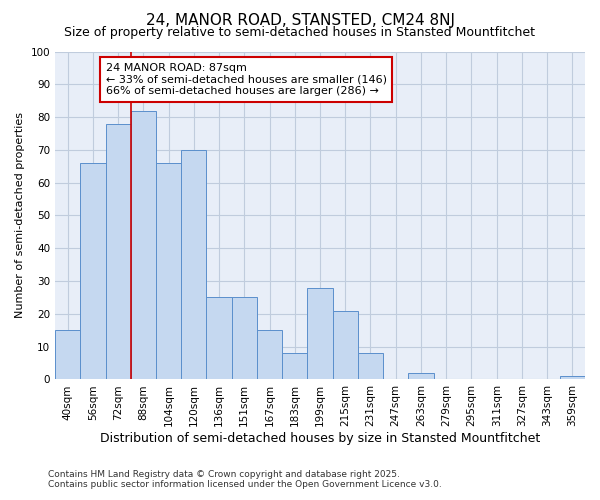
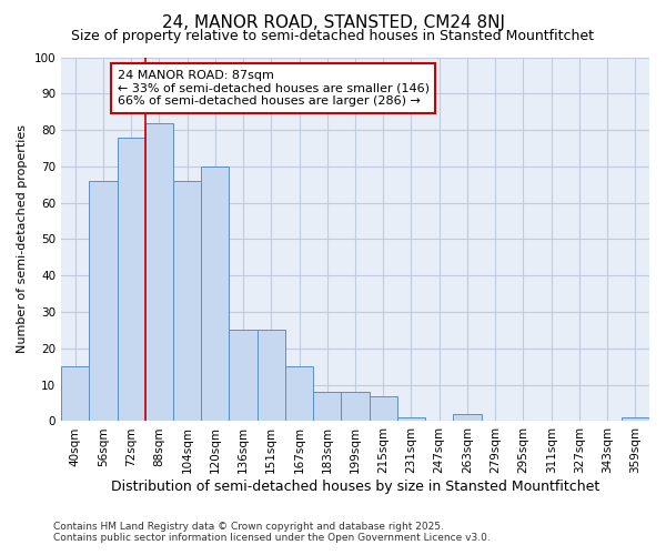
199sqm: 28 -> 8
215sqm: 21 -> 7
231sqm: 8 -> 1
